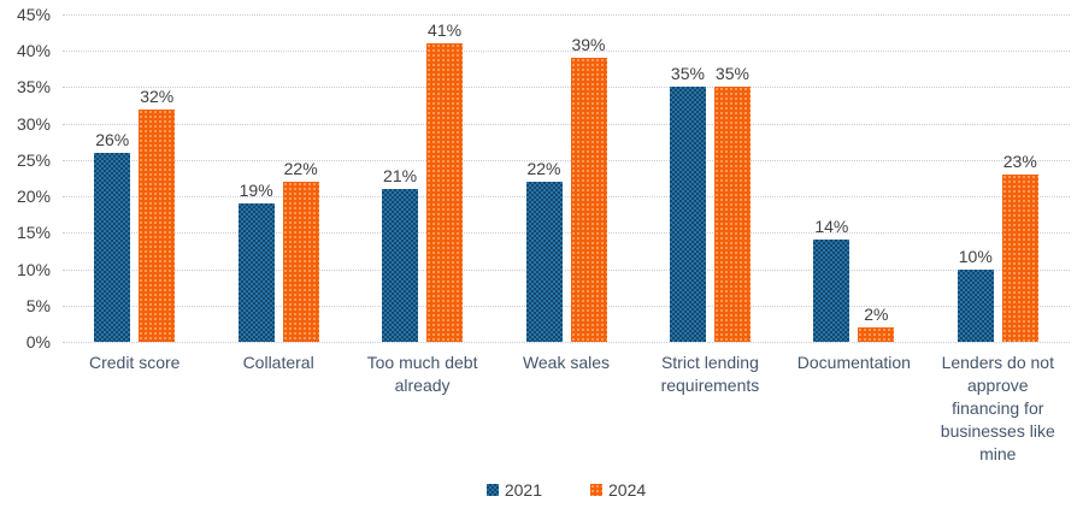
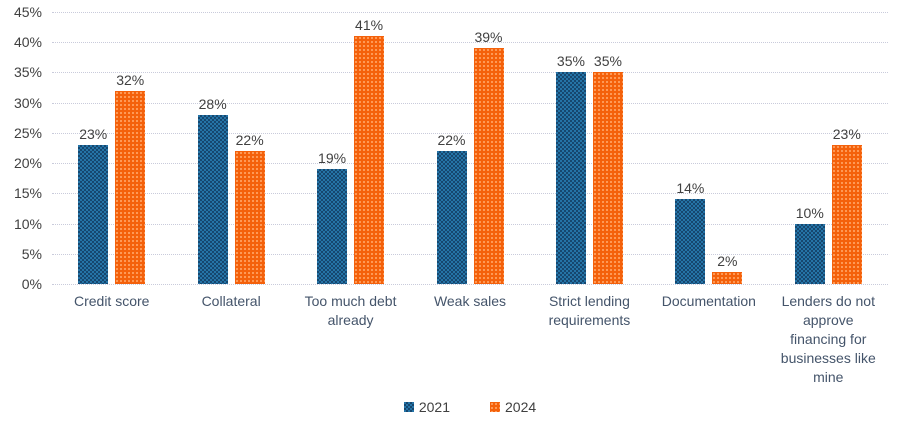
2021/Credit score: 26% -> 23%
2021/Collateral: 19% -> 28%
2021/Too much debt already: 21% -> 19%
